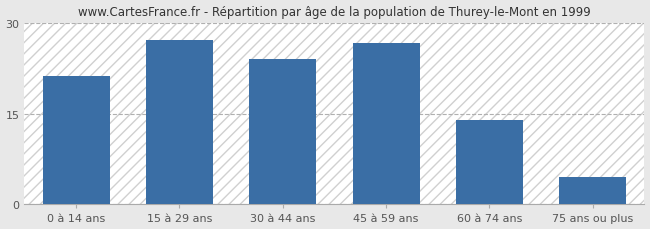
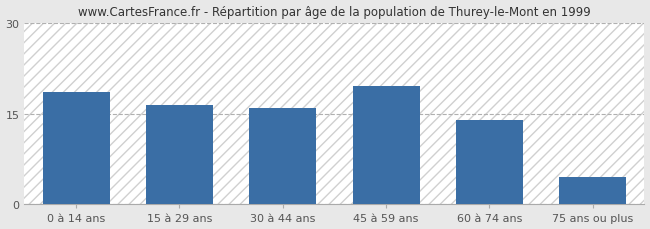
0 à 14 ans: 21.2 -> 18.5
15 à 29 ans: 27.2 -> 16.5
30 à 44 ans: 24.0 -> 16.0
45 à 59 ans: 26.6 -> 19.5
